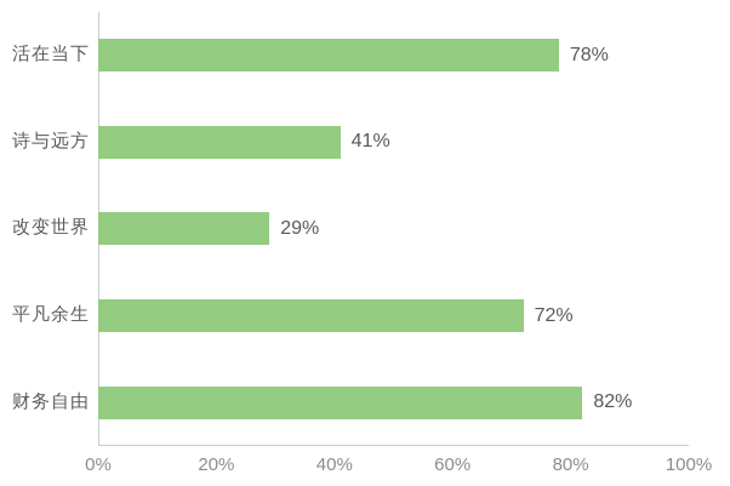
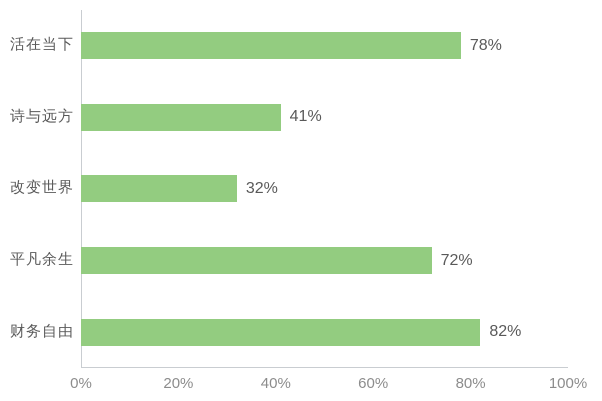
改变世界: 29% -> 32%
